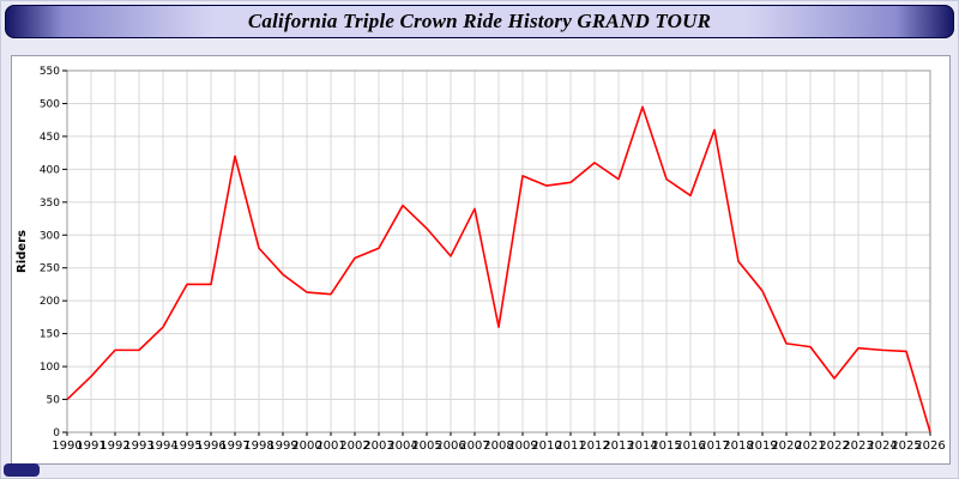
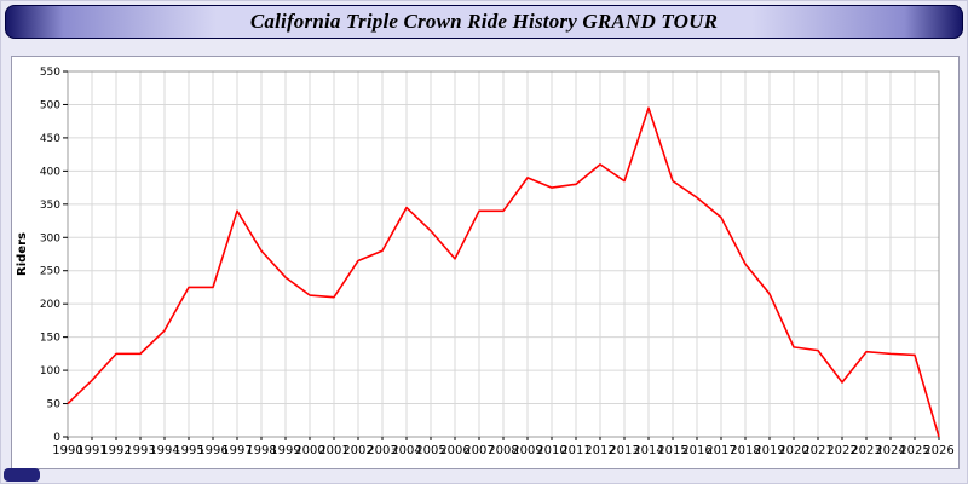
1997: 420 -> 340
2008: 160 -> 340
2017: 460 -> 330
